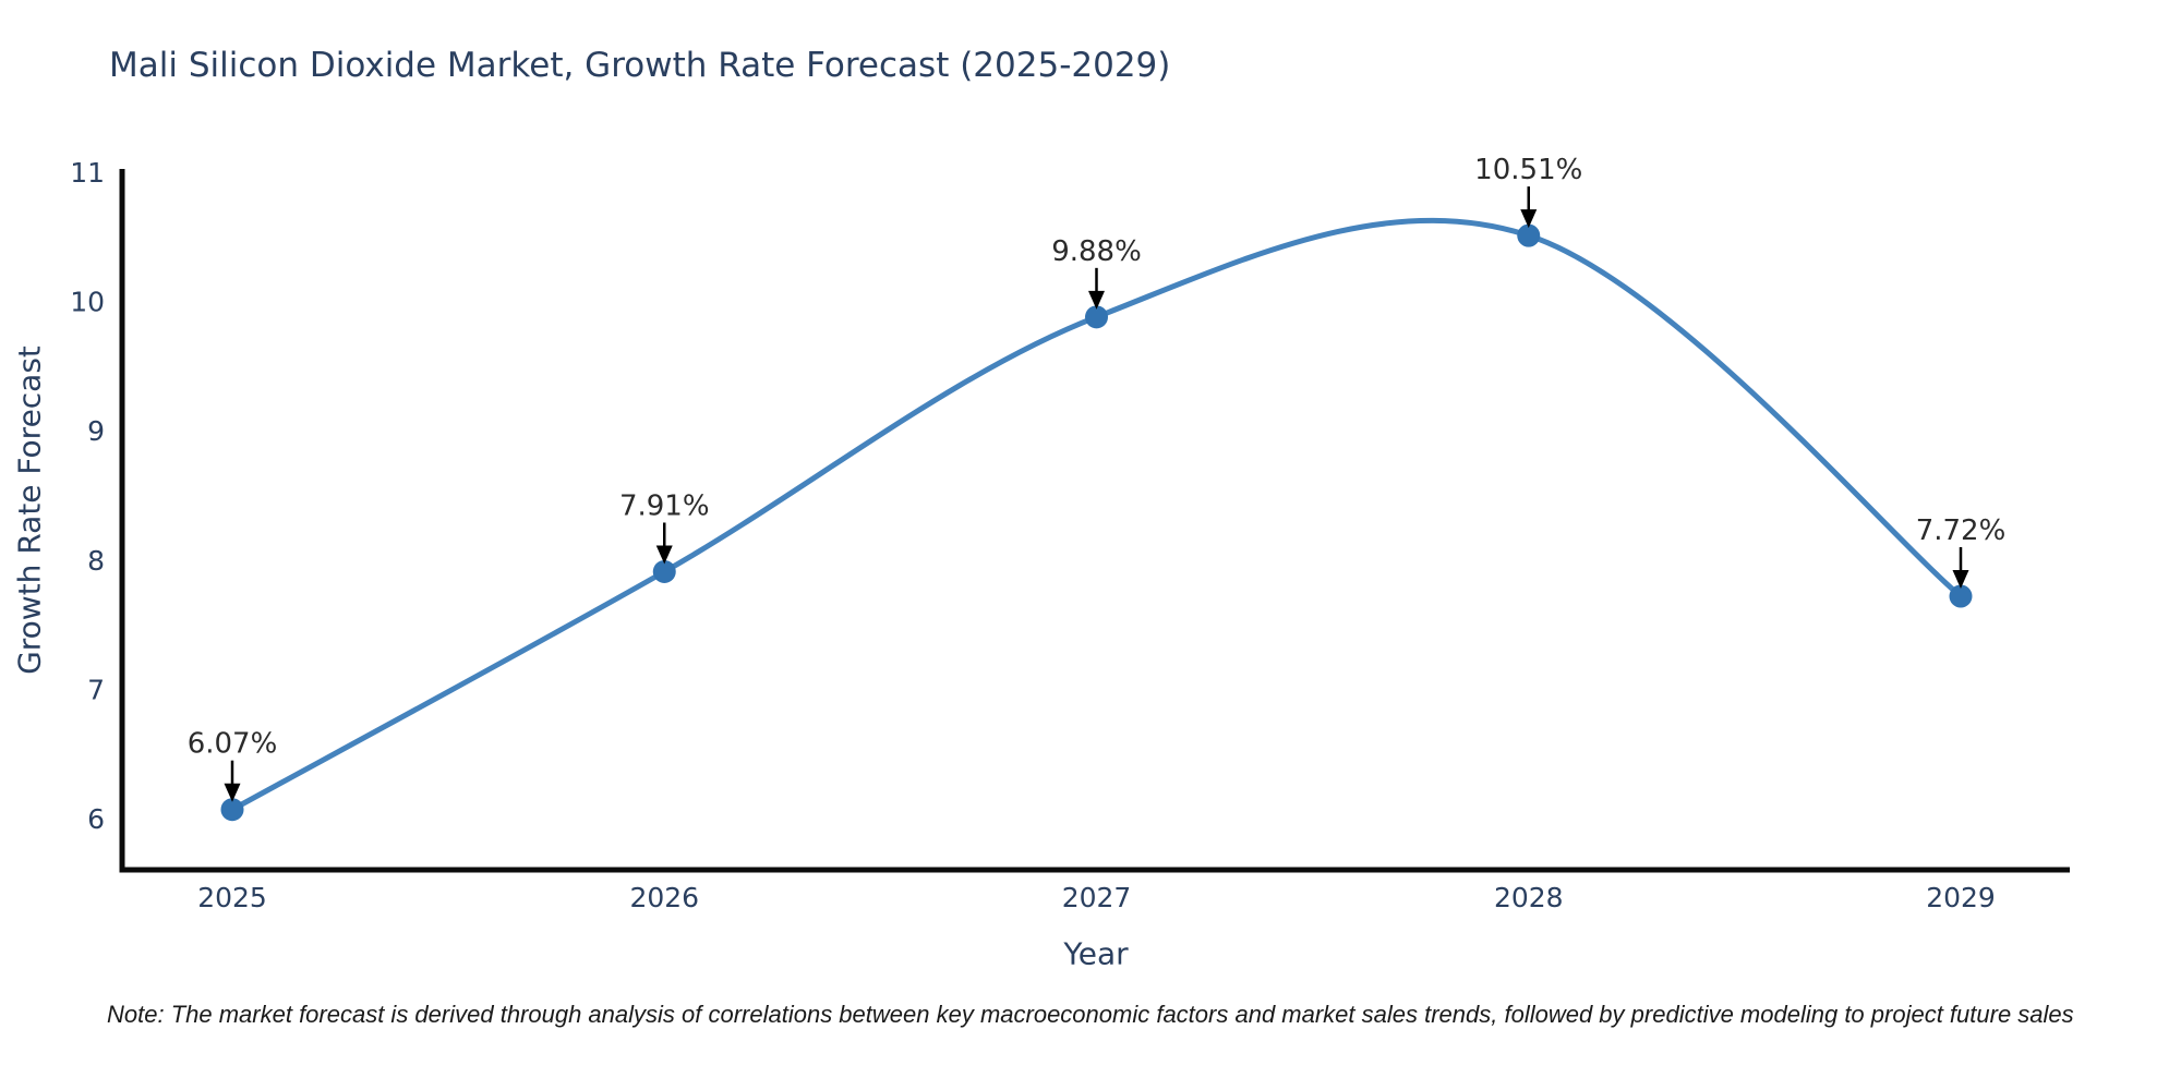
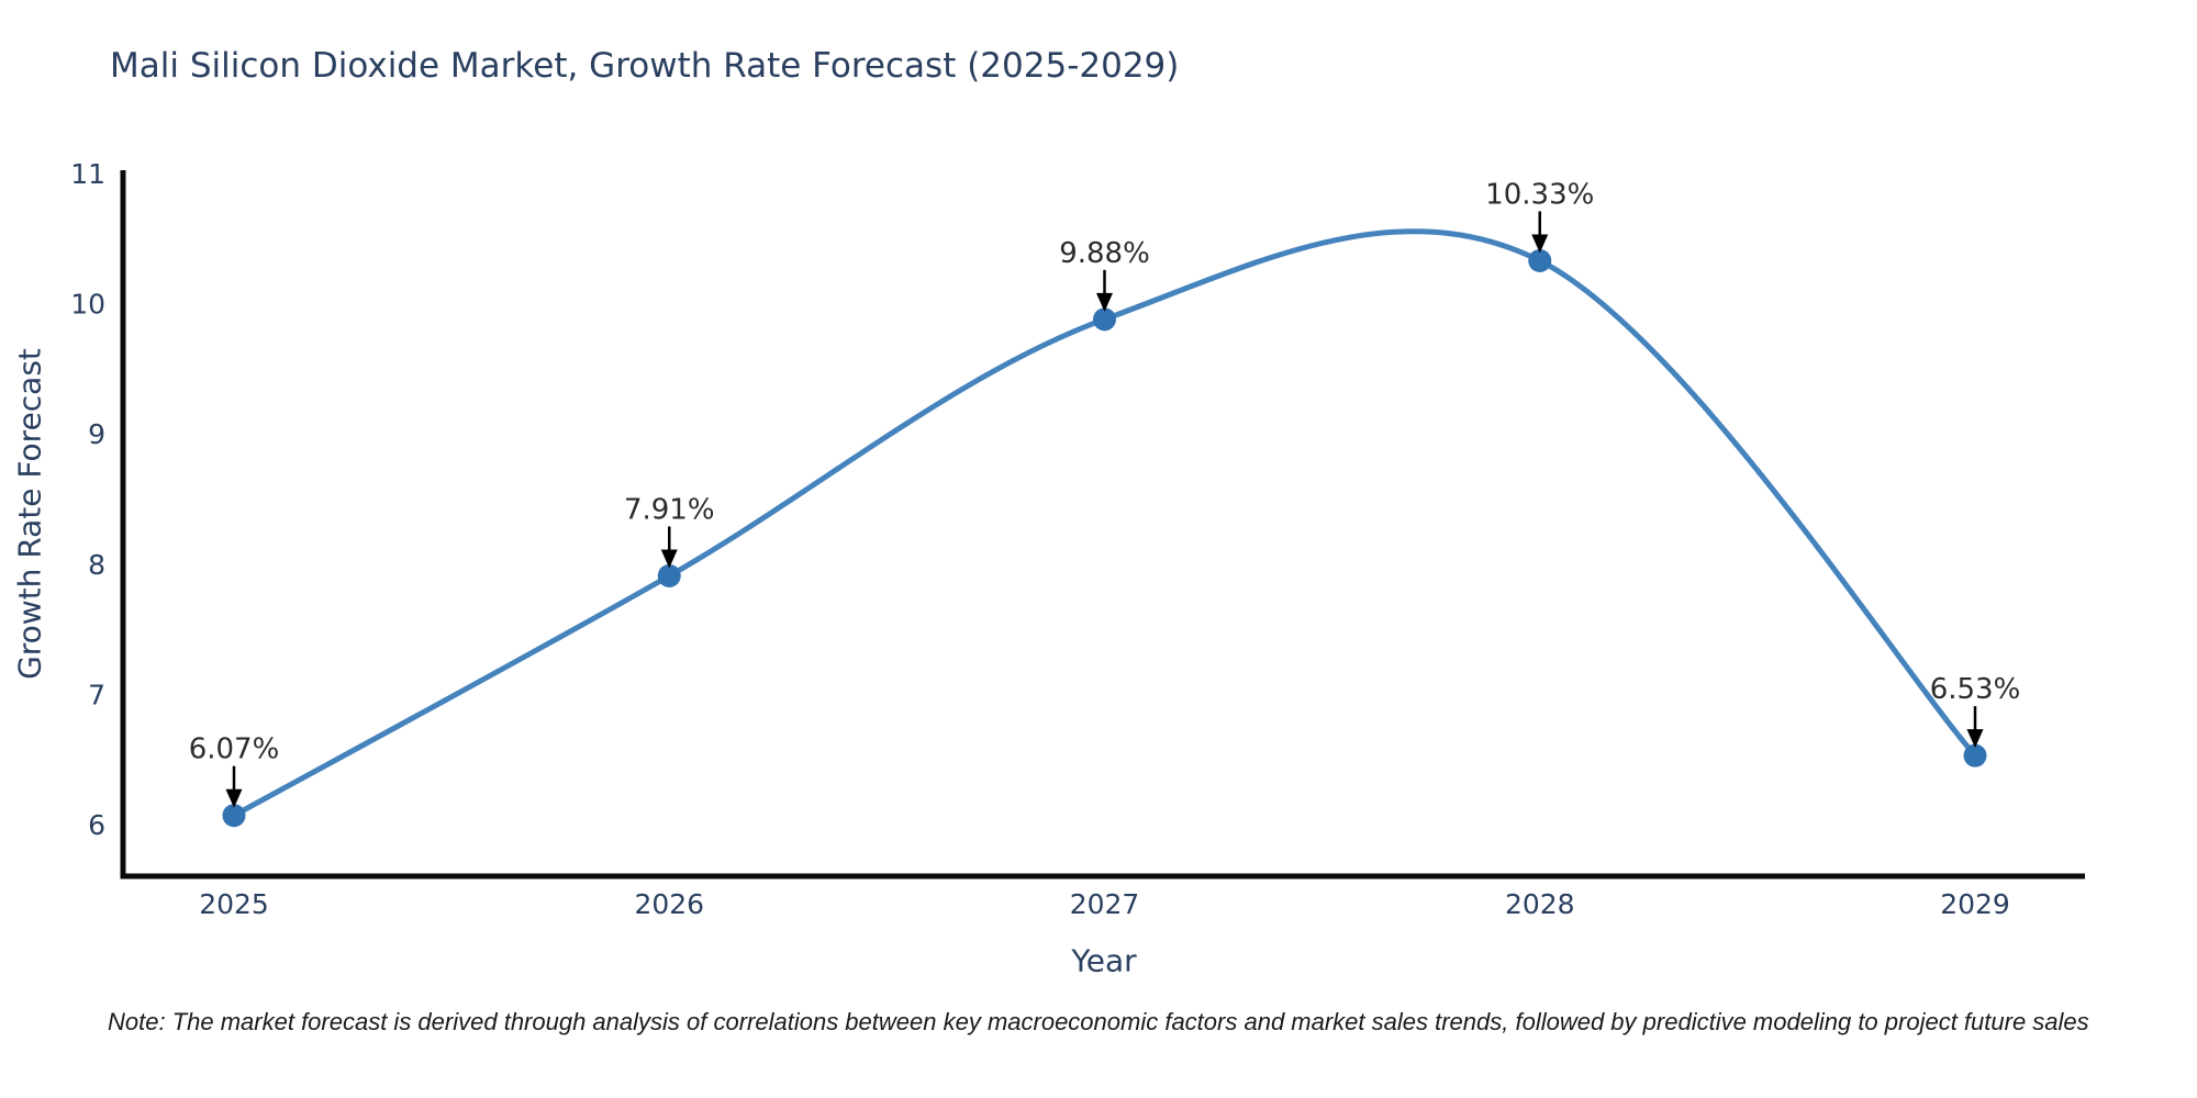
2028: 10.51% -> 10.33%
2029: 7.72% -> 6.53%
